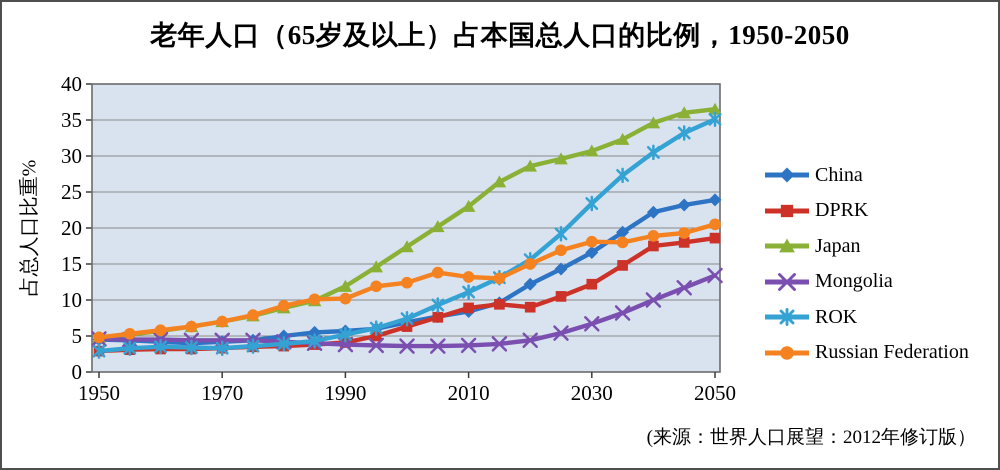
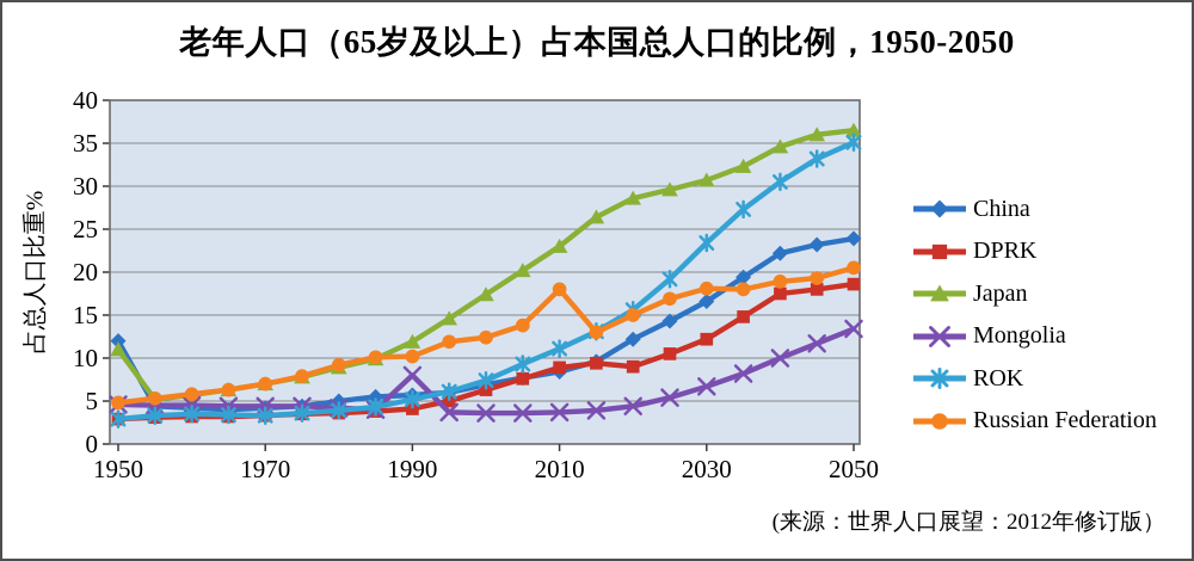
China/1950: 4 -> 12
Japan/1950: 5 -> 11
Mongolia/1990: 4 -> 8
Russian Federation/2010: 13 -> 18
